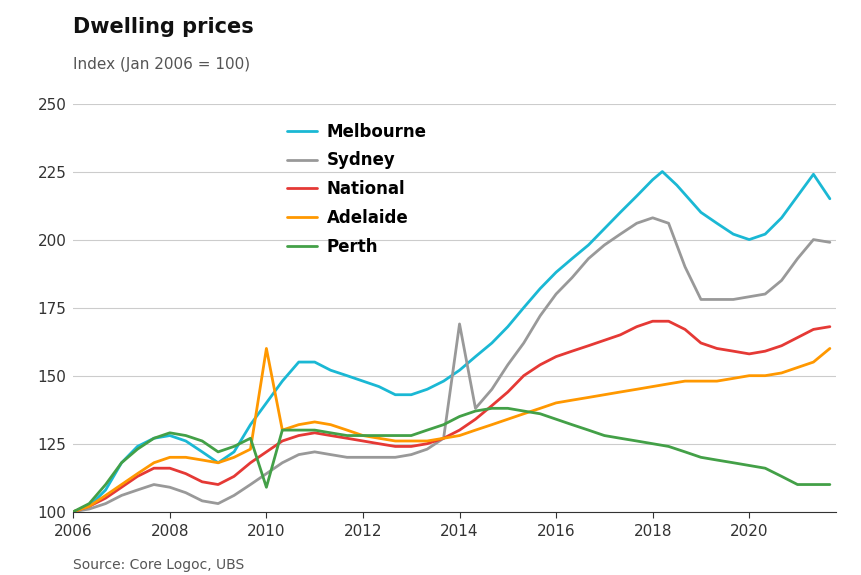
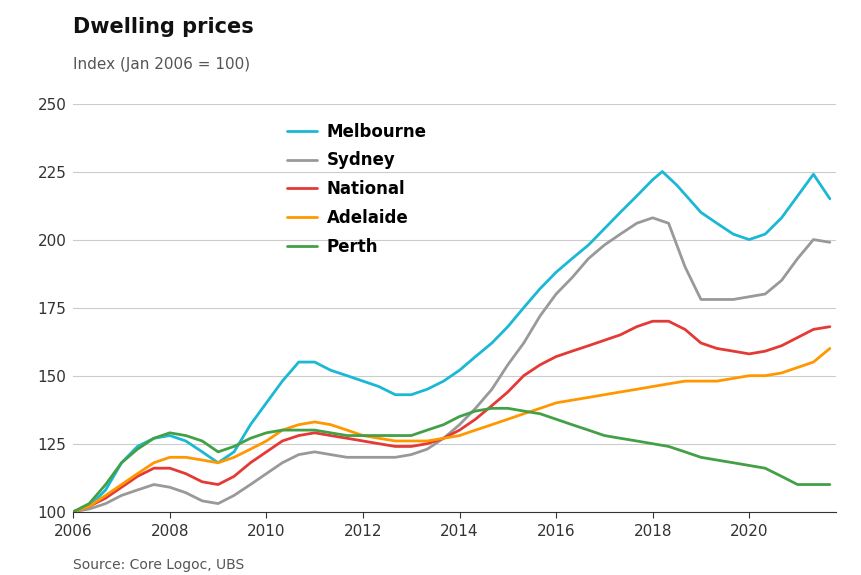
Adelaide/2010: 160 -> 126
Perth/2010: 109 -> 129
Sydney/2014: 169 -> 132
